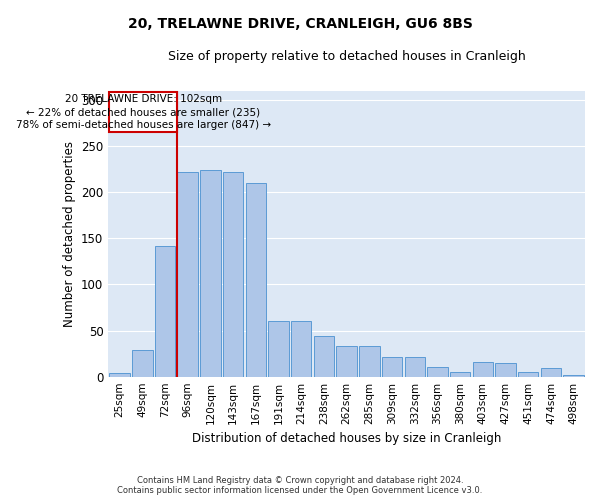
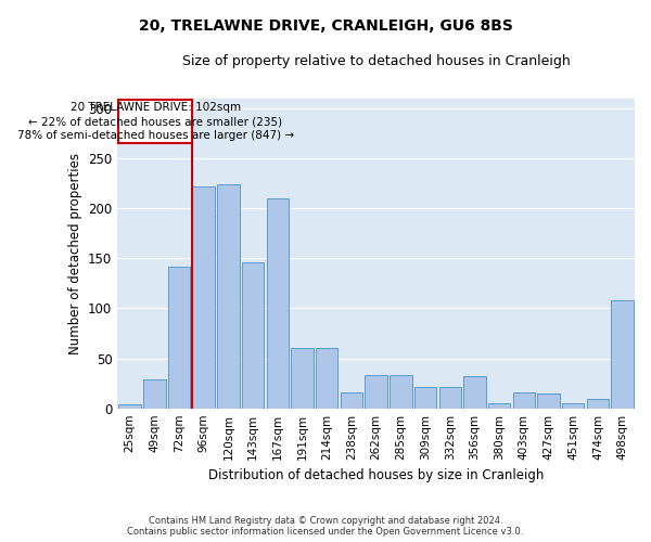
143sqm: 222 -> 146
238sqm: 44 -> 16
356sqm: 10 -> 32
498sqm: 2 -> 108
